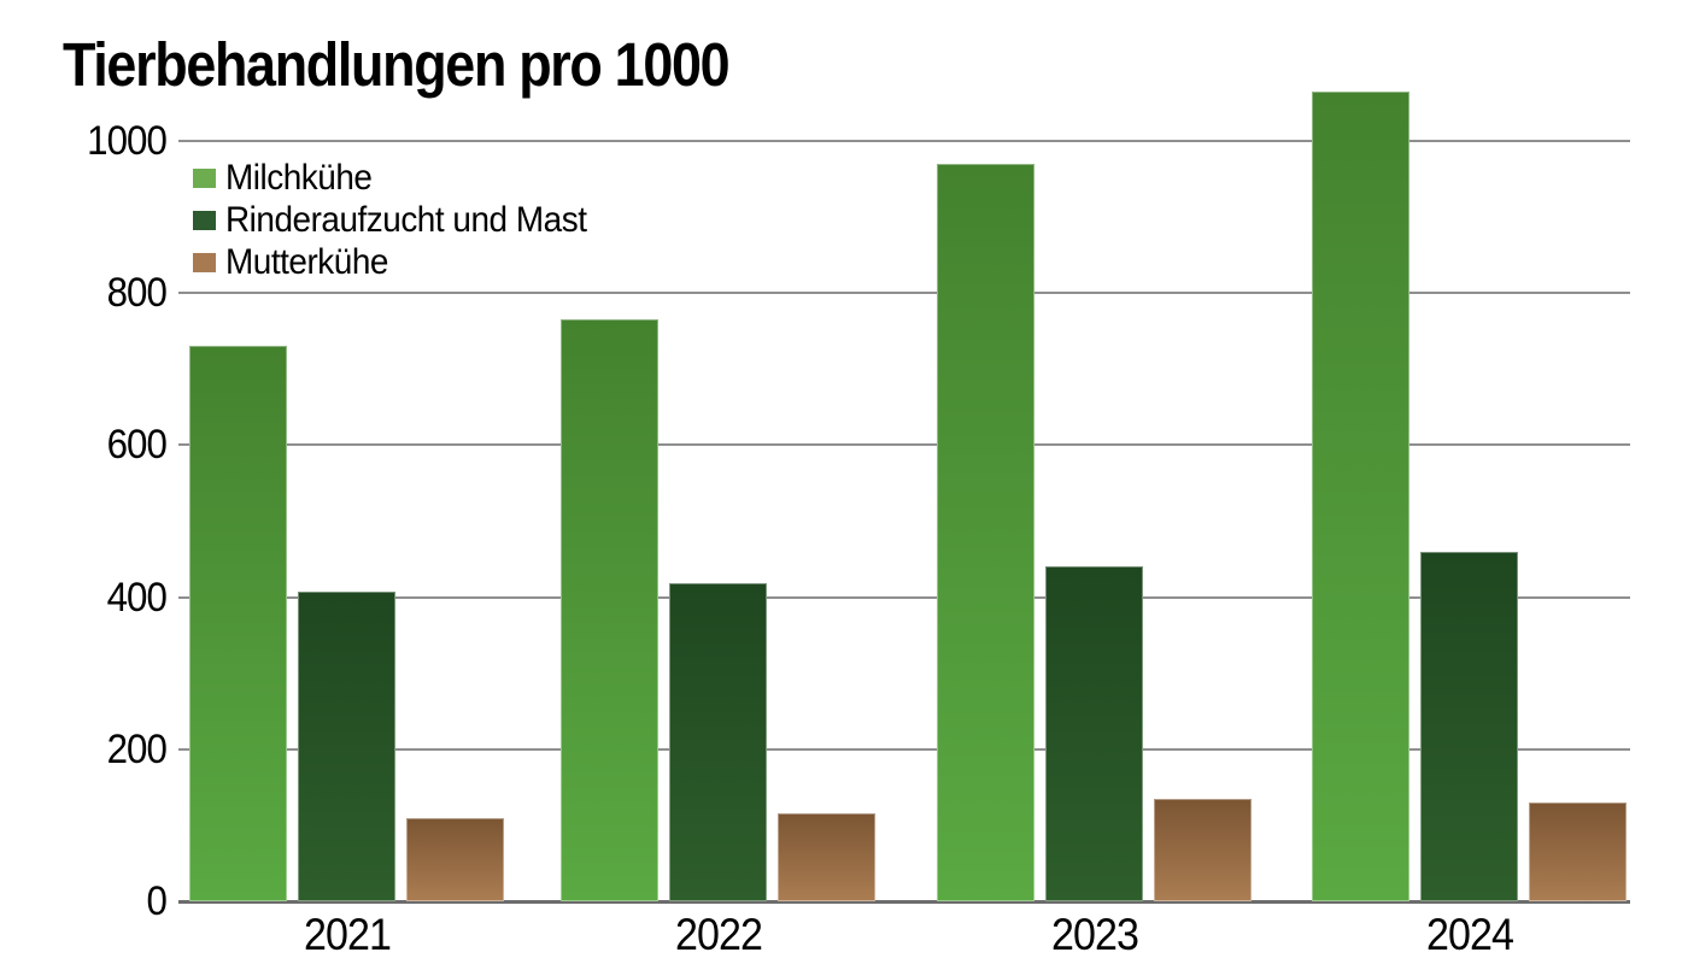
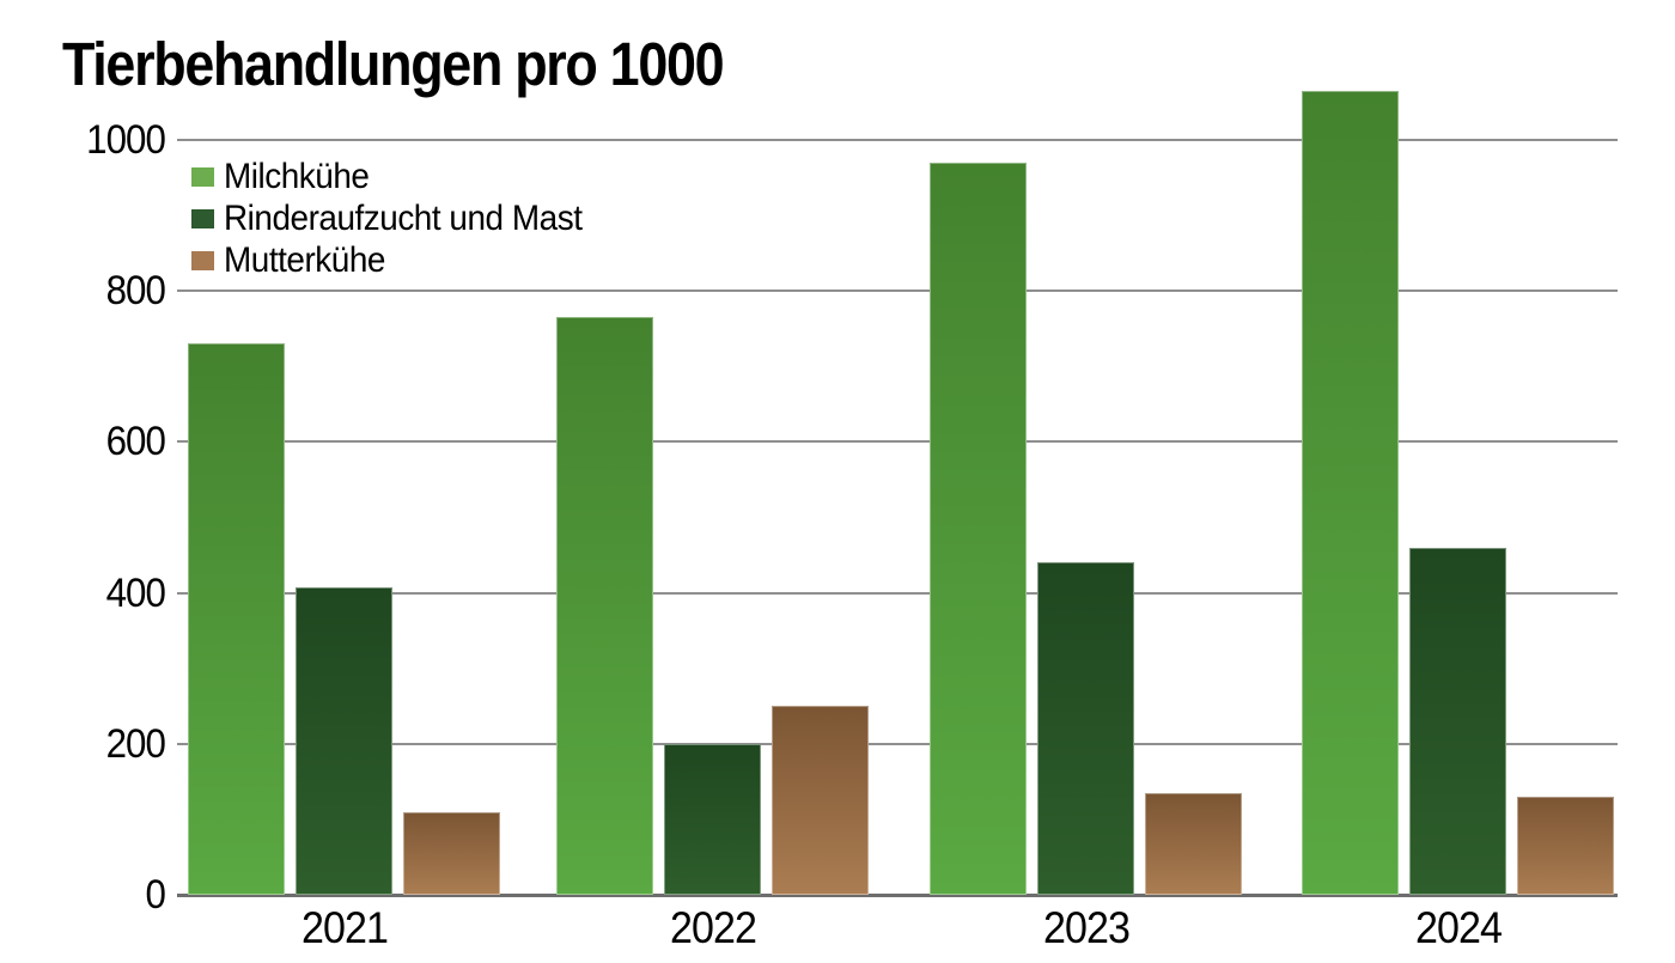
Rinderaufzucht und Mast/2022: 420 -> 200
Mutterkühe/2022: 120 -> 250
